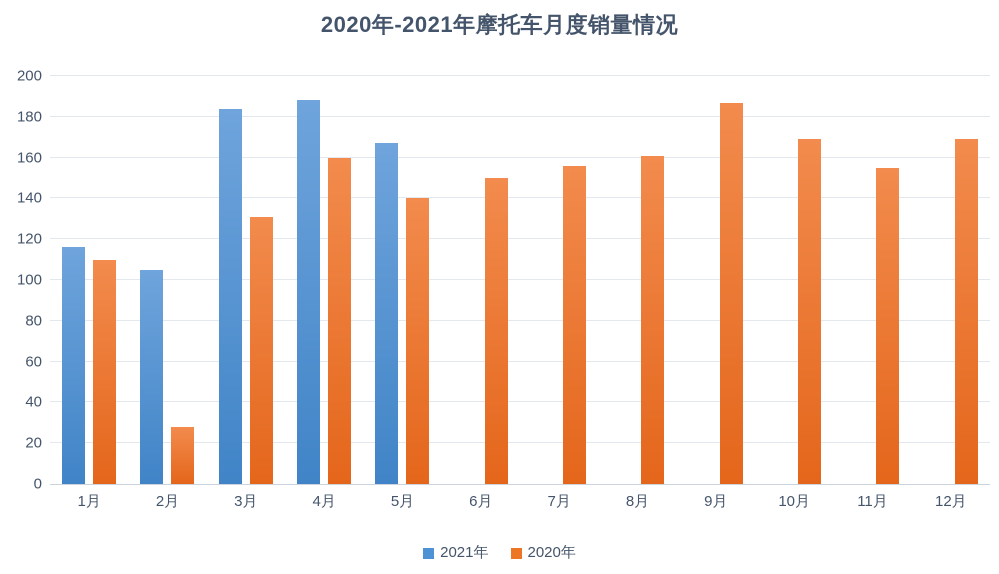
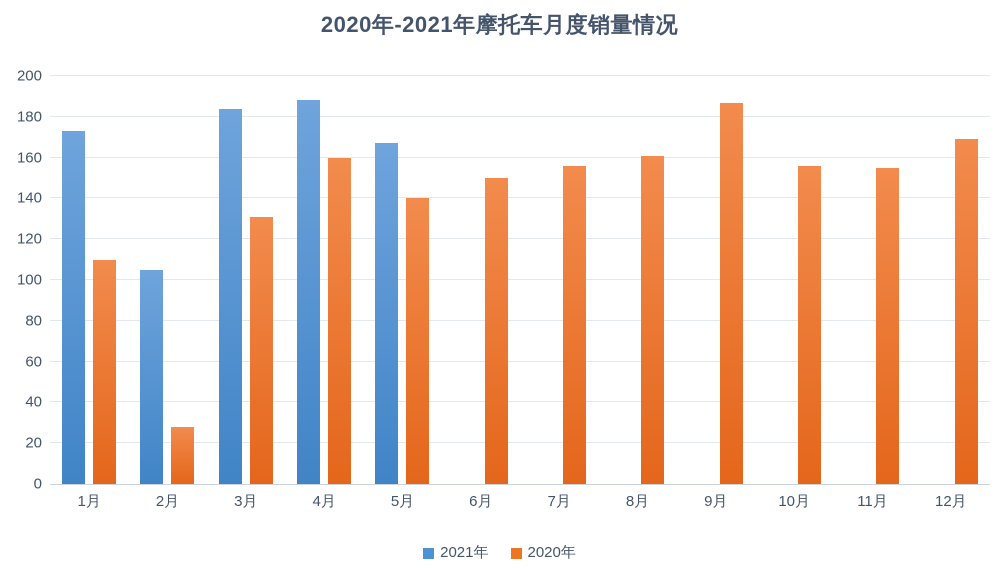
2021年/1月: 116 -> 173
2020年/10月: 169 -> 156
